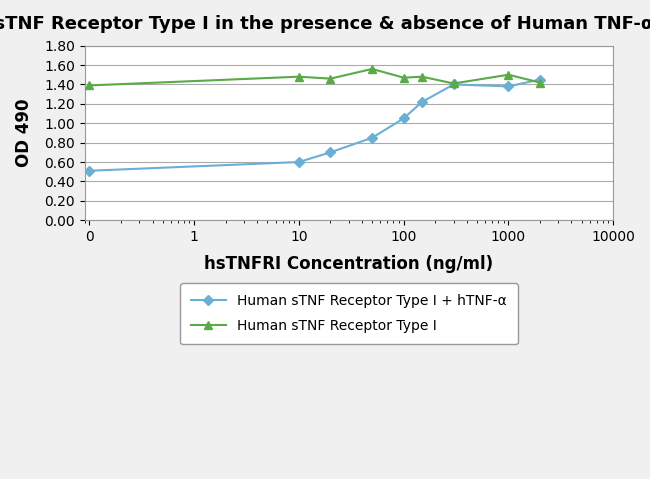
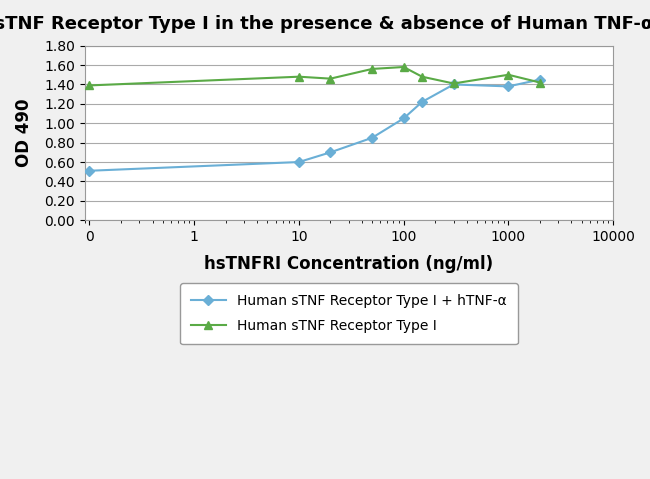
Human sTNF Receptor Type I/100: 1.47 -> 1.58
